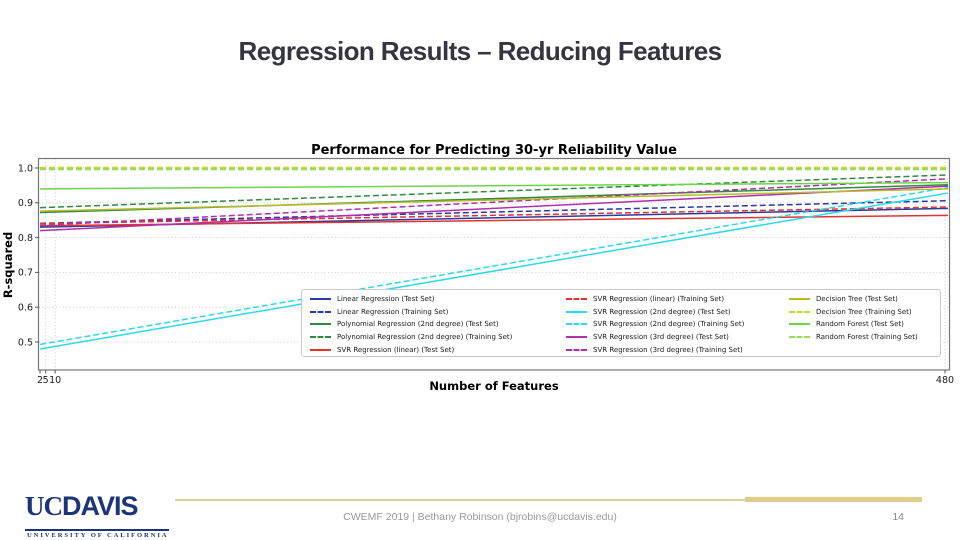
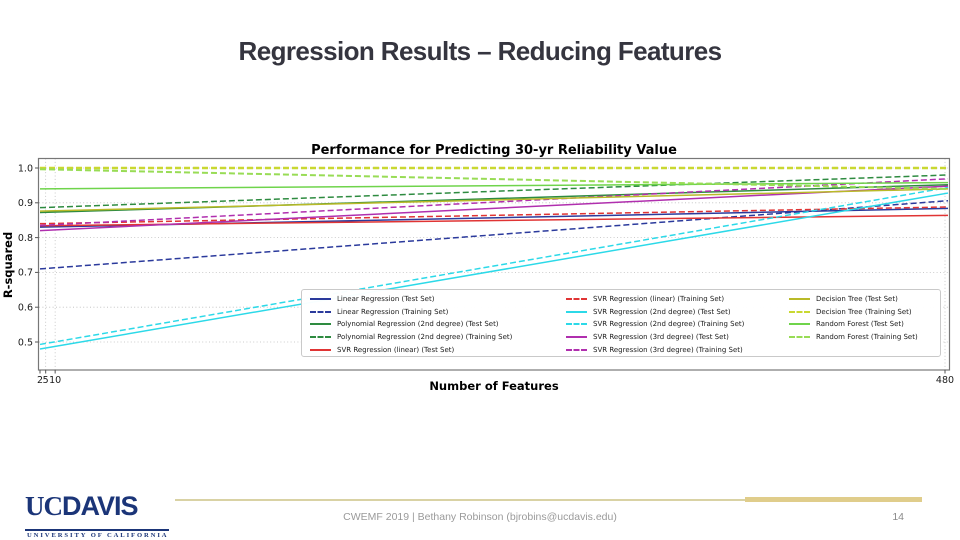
Linear Regression (Training Set)/2: 0.84 -> 0.71
Random Forest (Training Set)/480: 1.00 -> 0.94
